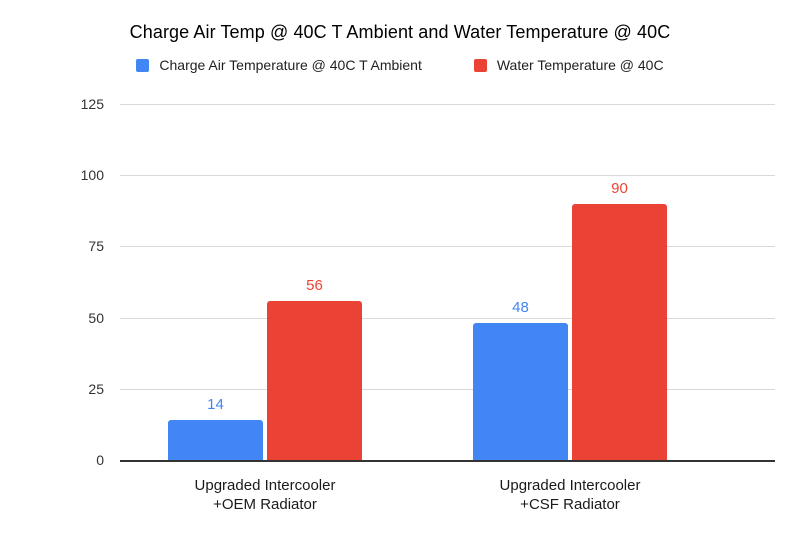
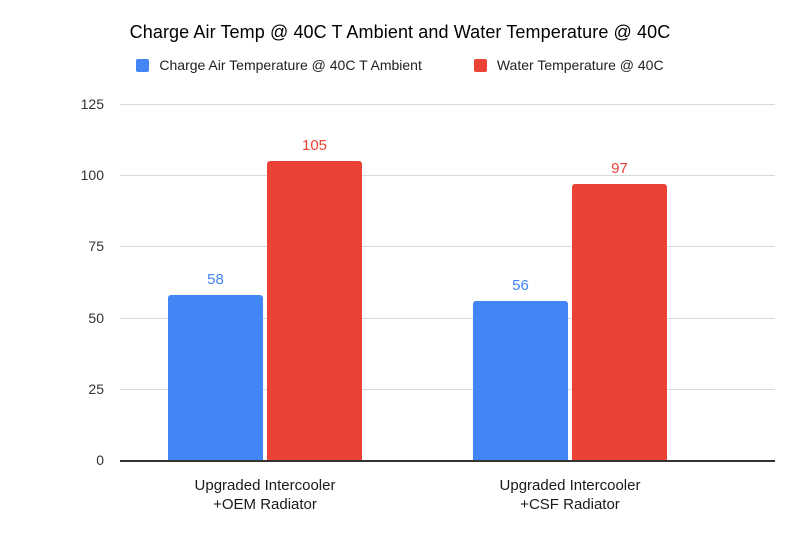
Charge Air Temperature @ 40C T Ambient/Upgraded Intercooler +OEM Radiator: 14 -> 58
Water Temperature @ 40C/Upgraded Intercooler +OEM Radiator: 56 -> 105
Charge Air Temperature @ 40C T Ambient/Upgraded Intercooler +CSF Radiator: 48 -> 56
Water Temperature @ 40C/Upgraded Intercooler +CSF Radiator: 90 -> 97
